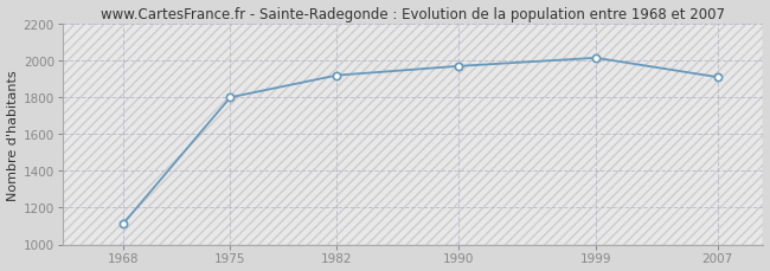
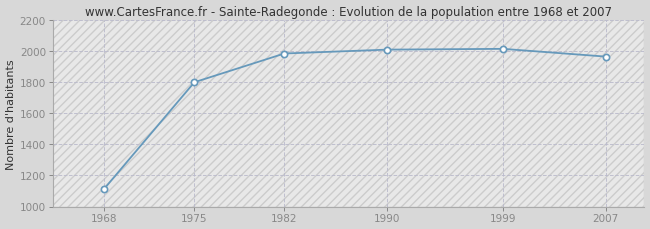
1982: 1920 -> 1980
1990: 1970 -> 2010
2007: 1910 -> 1960
